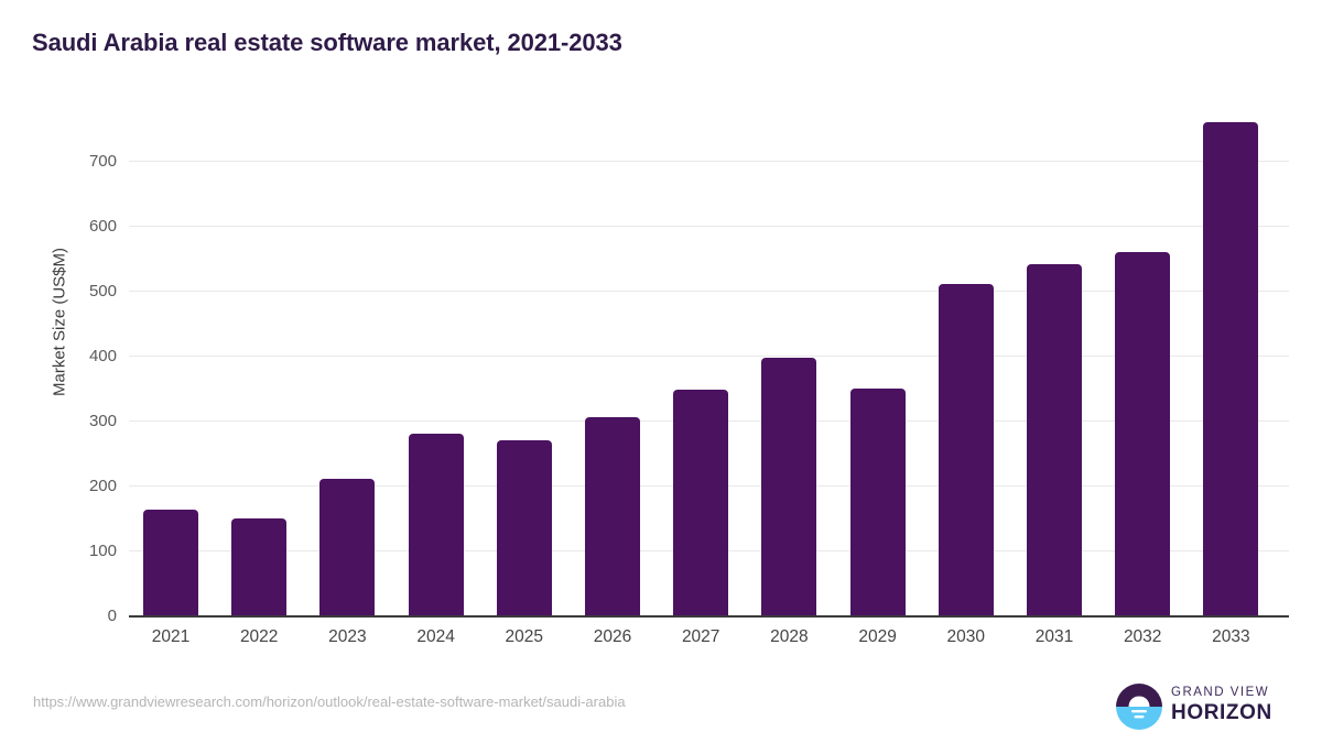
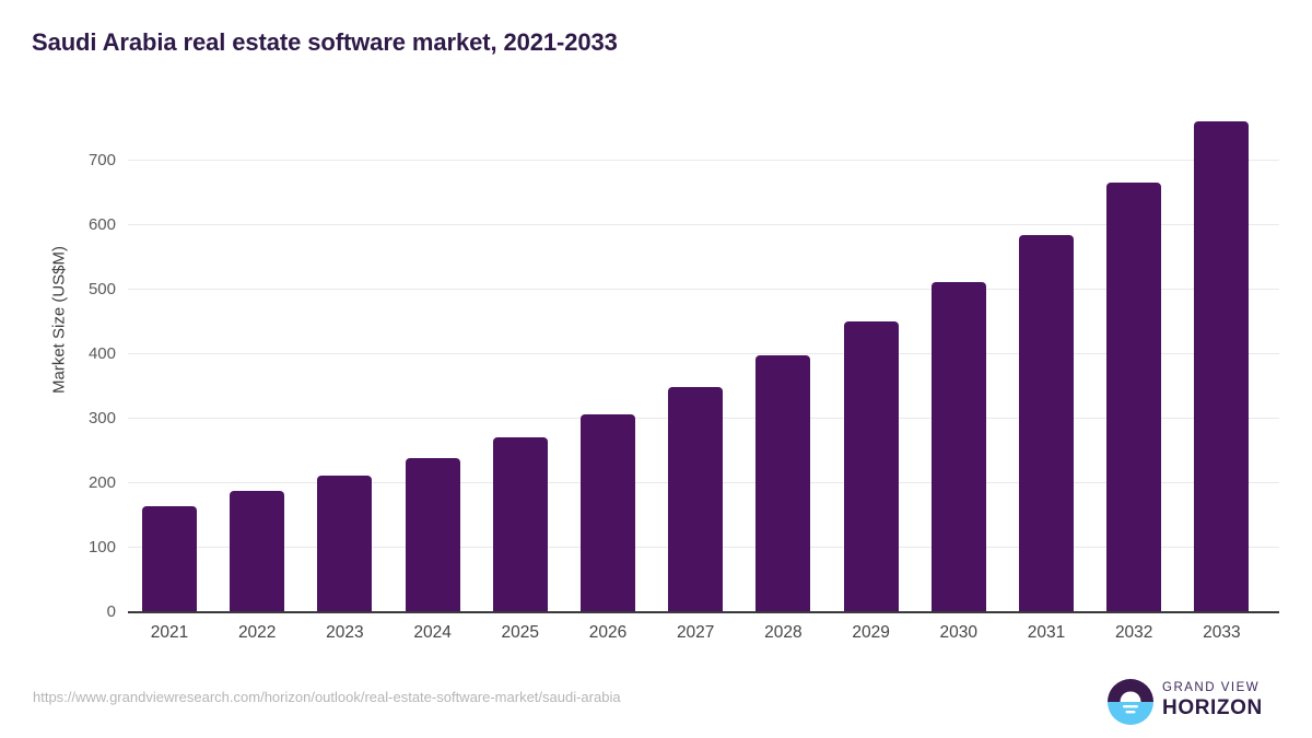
2022: 150 -> 190
2024: 280 -> 240
2029: 350 -> 450
2031: 540 -> 580
2032: 560 -> 660
